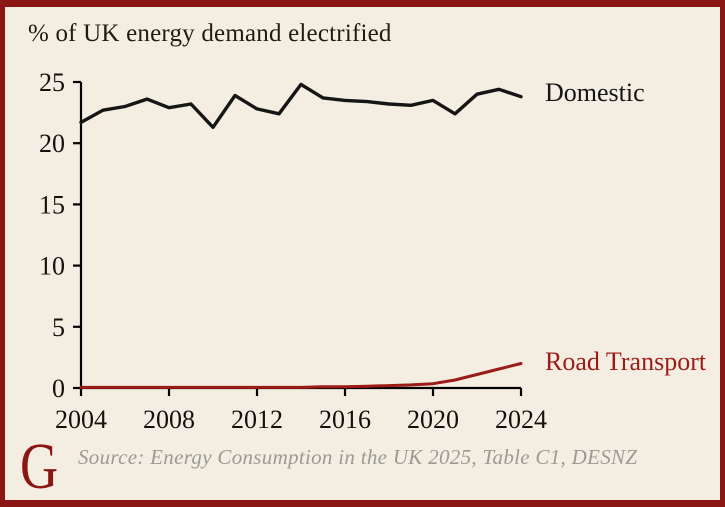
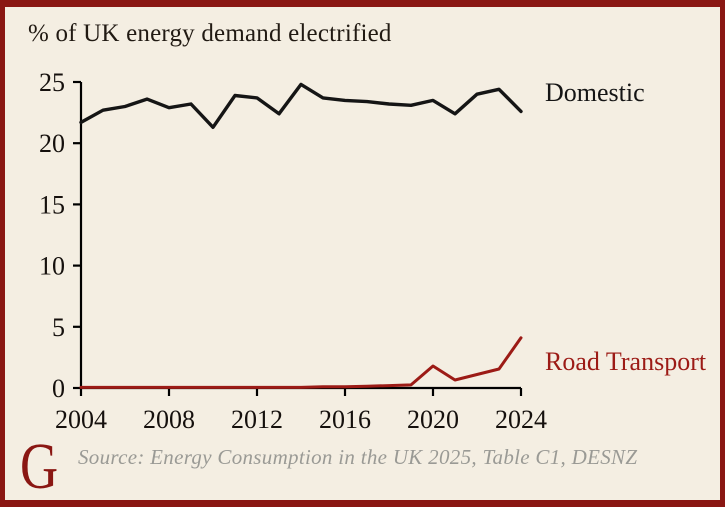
Domestic/2012: 22.8 -> 23.7
Road Transport/2020: 0.3 -> 1.8
Domestic/2024: 23.8 -> 22.6
Road Transport/2024: 2.0 -> 4.1
